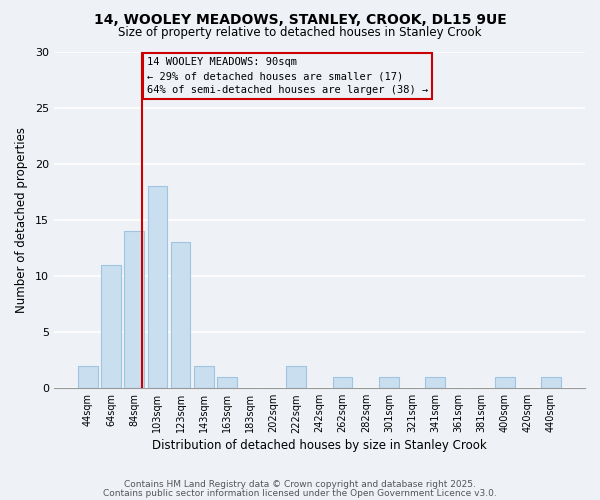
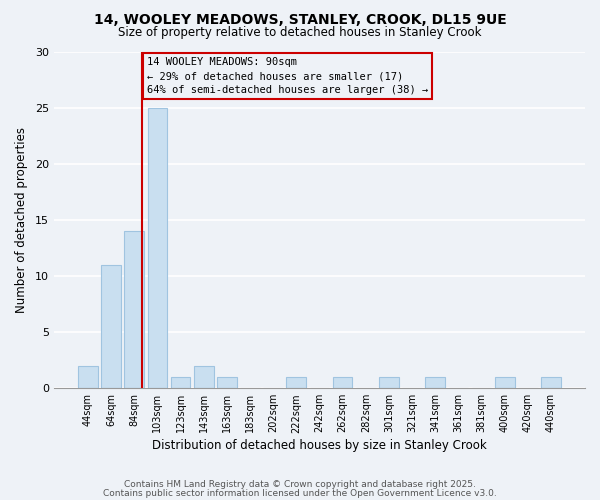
103sqm: 18 -> 25
123sqm: 13 -> 1
222sqm: 2 -> 1
